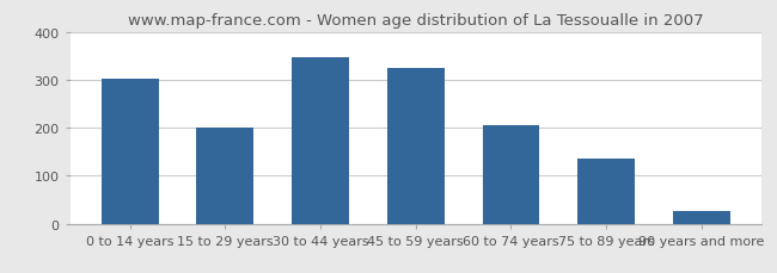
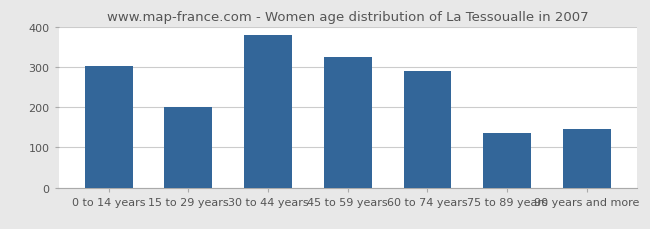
30 to 44 years: 347 -> 380
60 to 74 years: 206 -> 290
90 years and more: 26 -> 145
